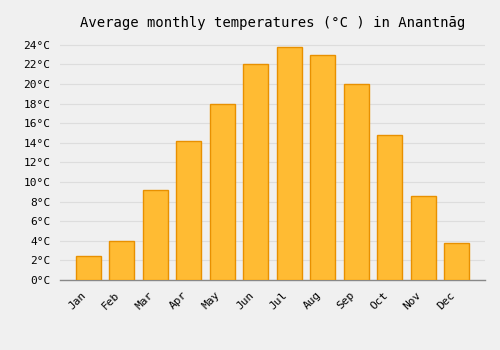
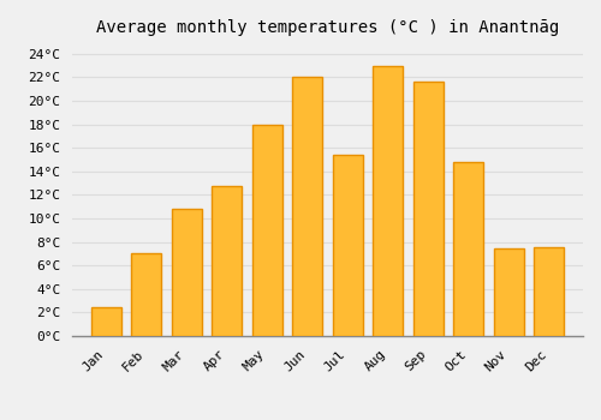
Feb: 4.0°C -> 7.0°C
Mar: 9.2°C -> 10.8°C
Apr: 14.2°C -> 12.8°C
Jul: 23.8°C -> 15.4°C
Sep: 20.0°C -> 21.6°C
Nov: 8.6°C -> 7.4°C
Dec: 3.8°C -> 7.6°C
